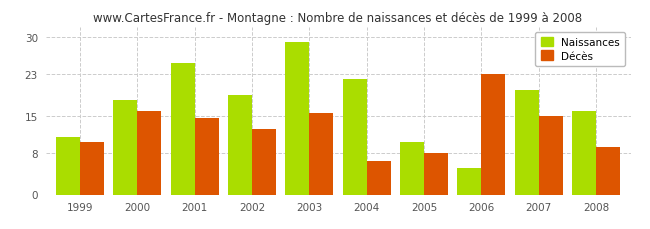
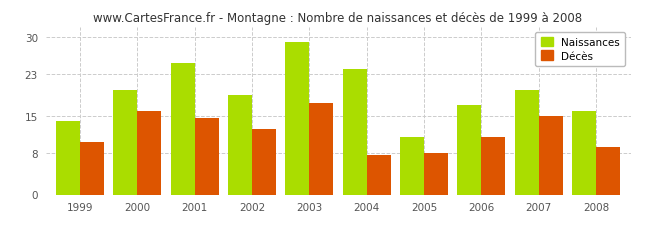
Naissances/1999: 11 -> 14
Naissances/2000: 18 -> 20
Décès/2003: 15.6 -> 17.5
Naissances/2004: 22 -> 24
Décès/2004: 6.4 -> 7.5
Naissances/2005: 10 -> 11
Naissances/2006: 5 -> 17
Décès/2006: 23.0 -> 11.0
